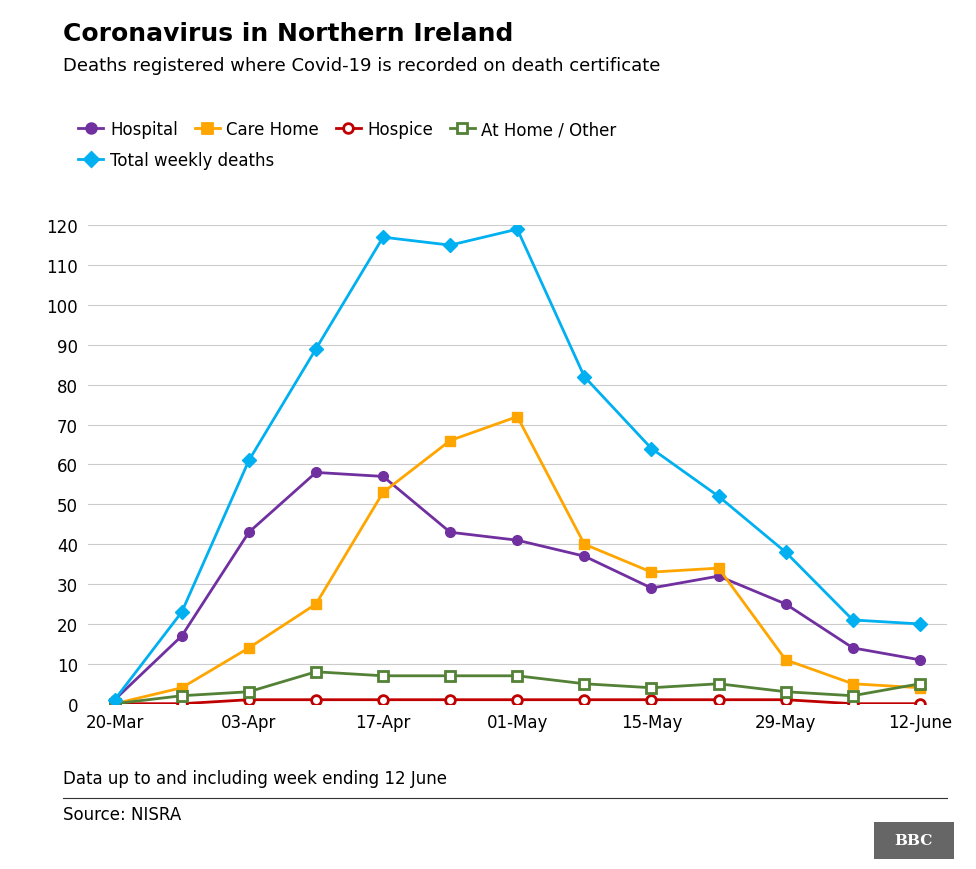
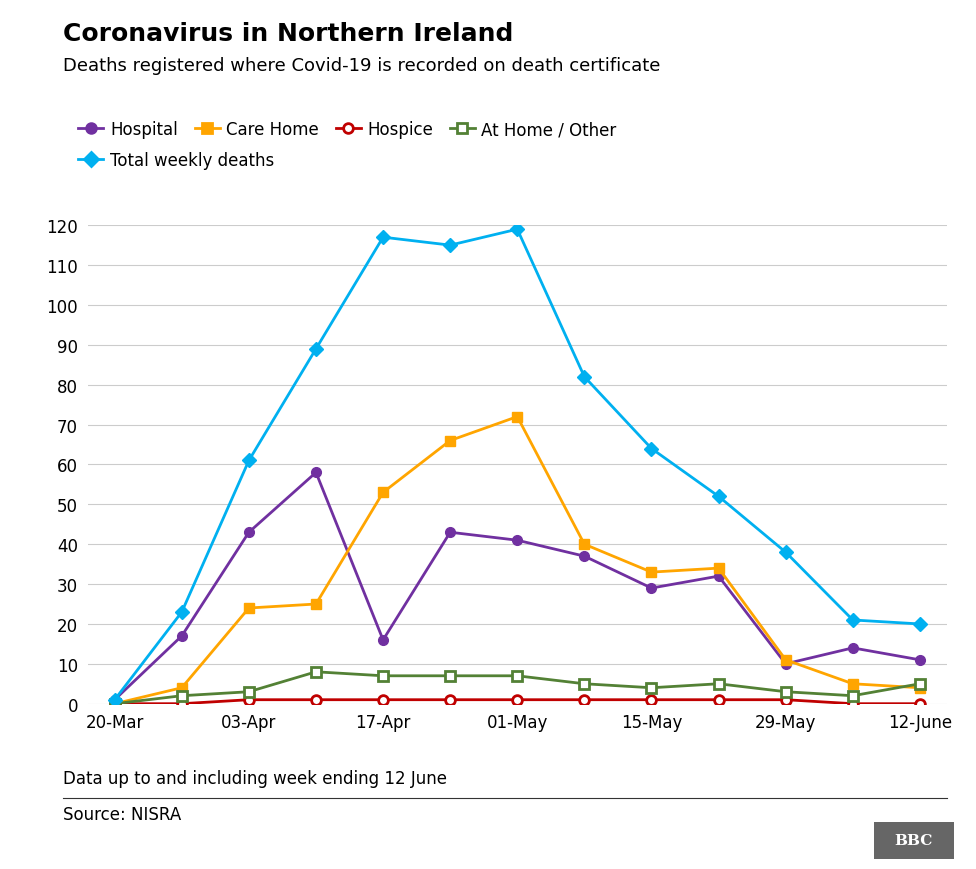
Care Home/03-Apr: 14 -> 24
Hospital/17-Apr: 57 -> 16
Hospital/29-May: 25 -> 10
